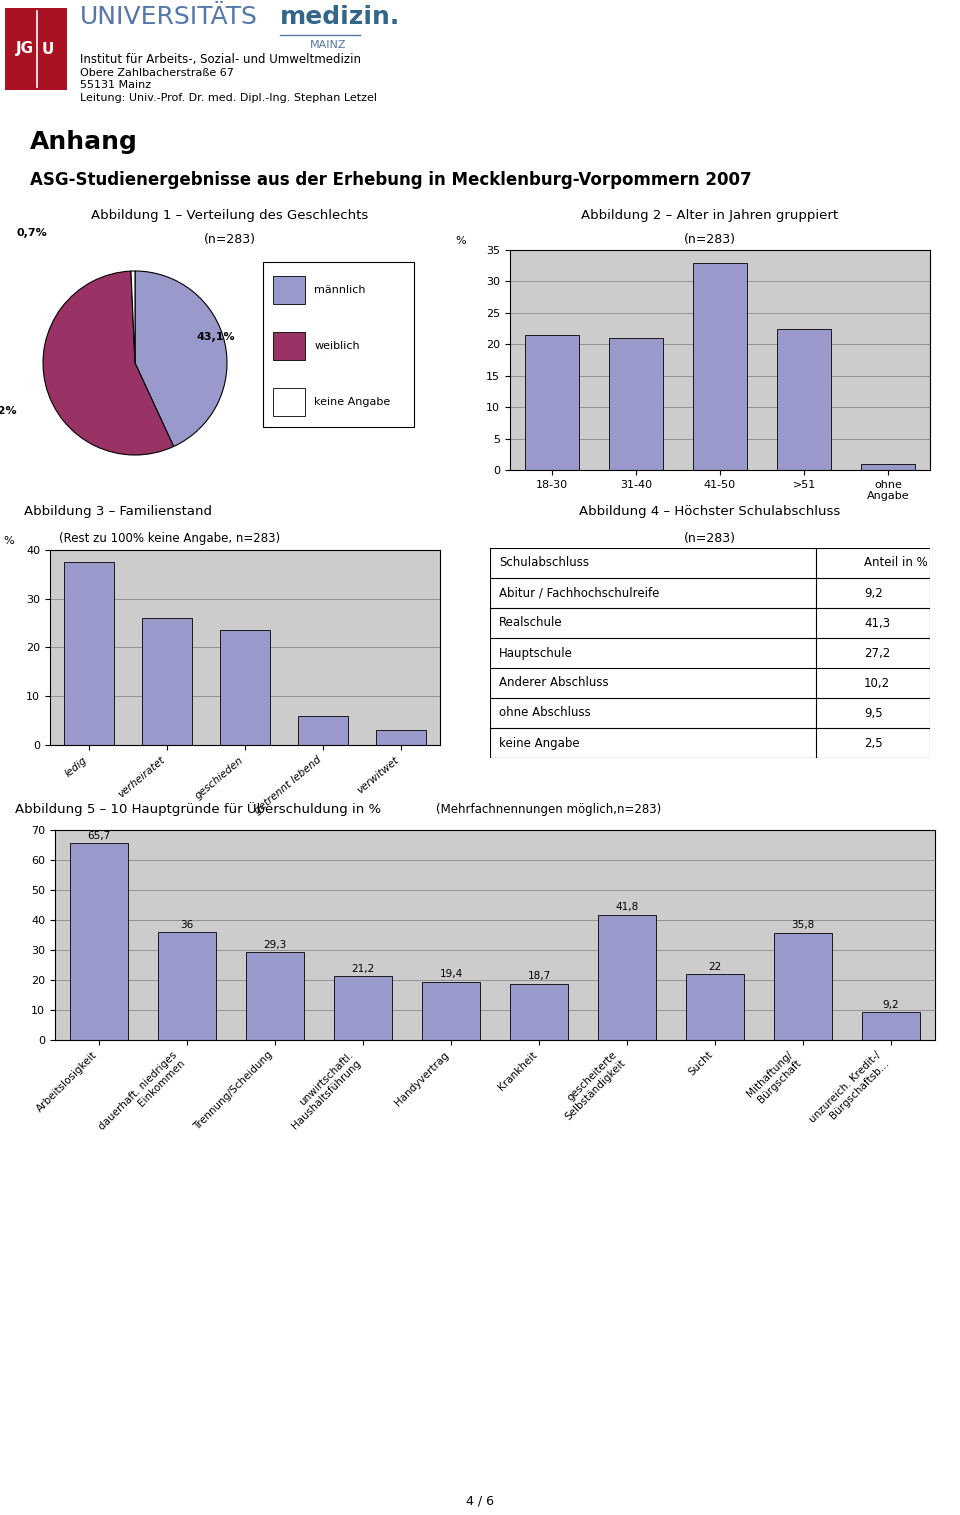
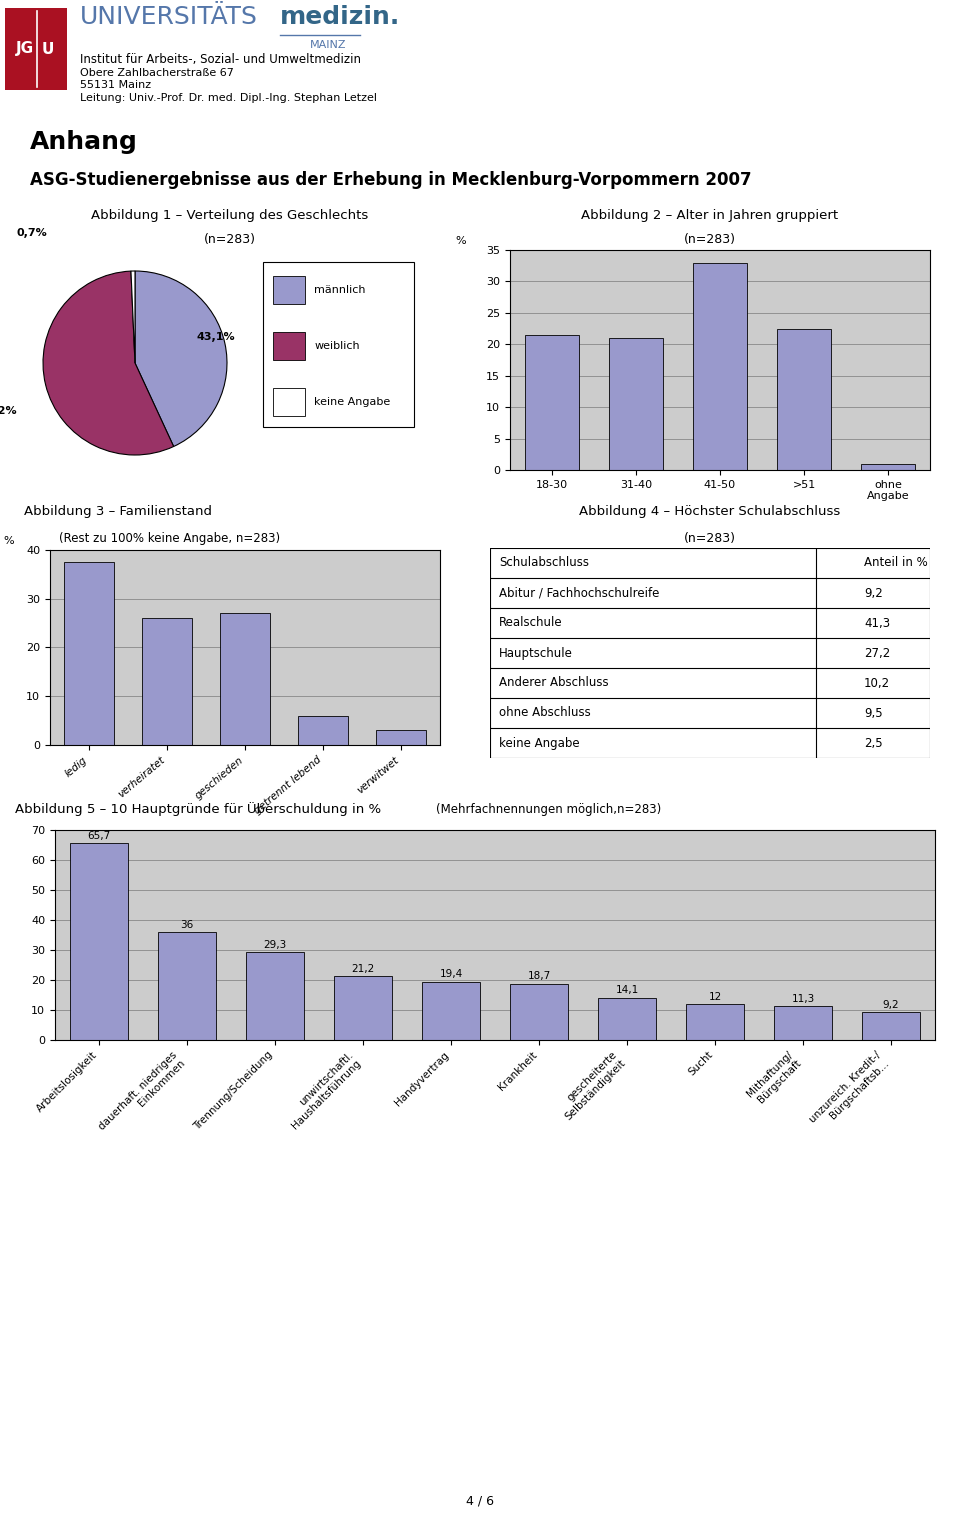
geschieden: 23.5 -> 27.0
gescheiterte Selbständigkeit: 41,8 -> 14,1
Sucht: 22 -> 12
Mithaftung/ Bürgschaft: 35,8 -> 11,3
